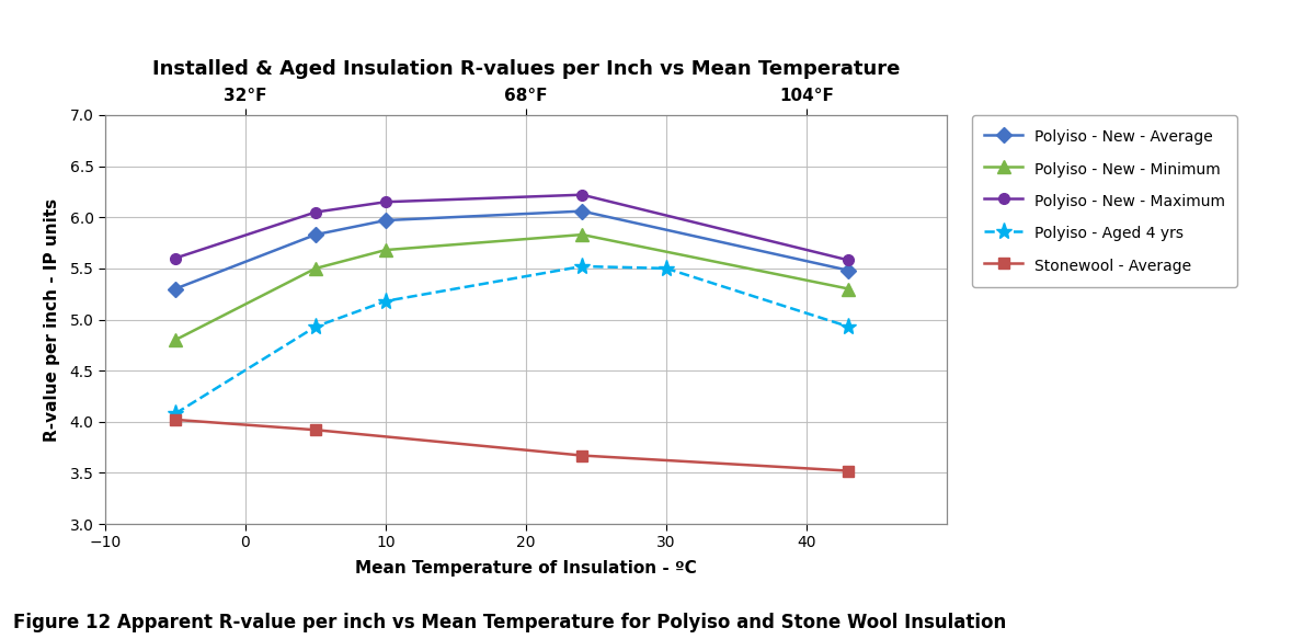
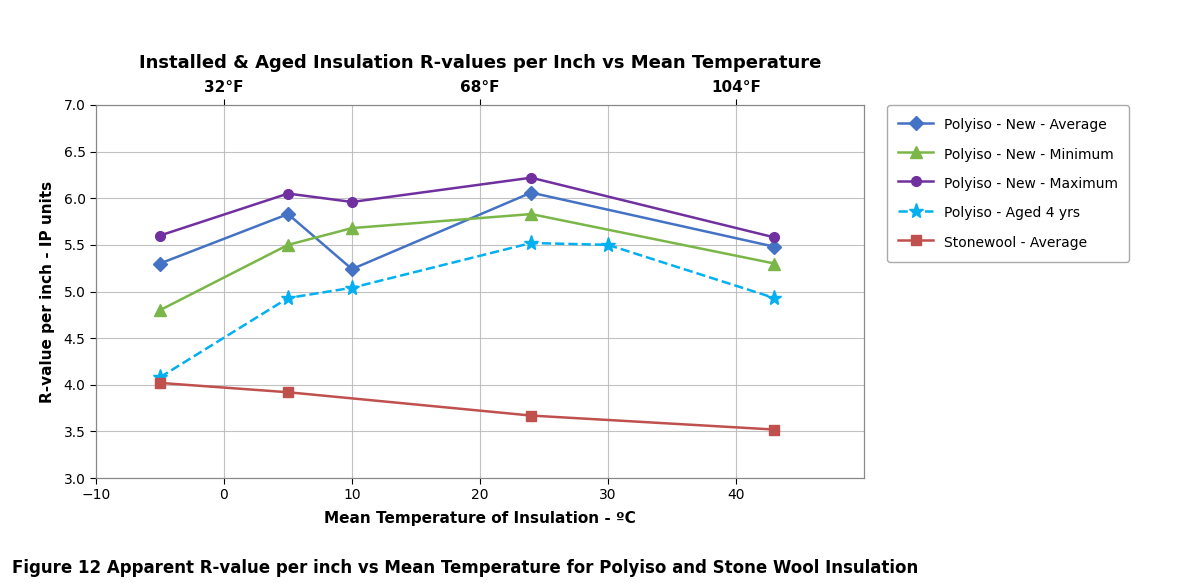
Polyiso - New - Average/10: 5.97 -> 5.24
Polyiso - New - Maximum/10: 6.15 -> 5.96
Polyiso - Aged 4 yrs/10: 5.18 -> 5.04
